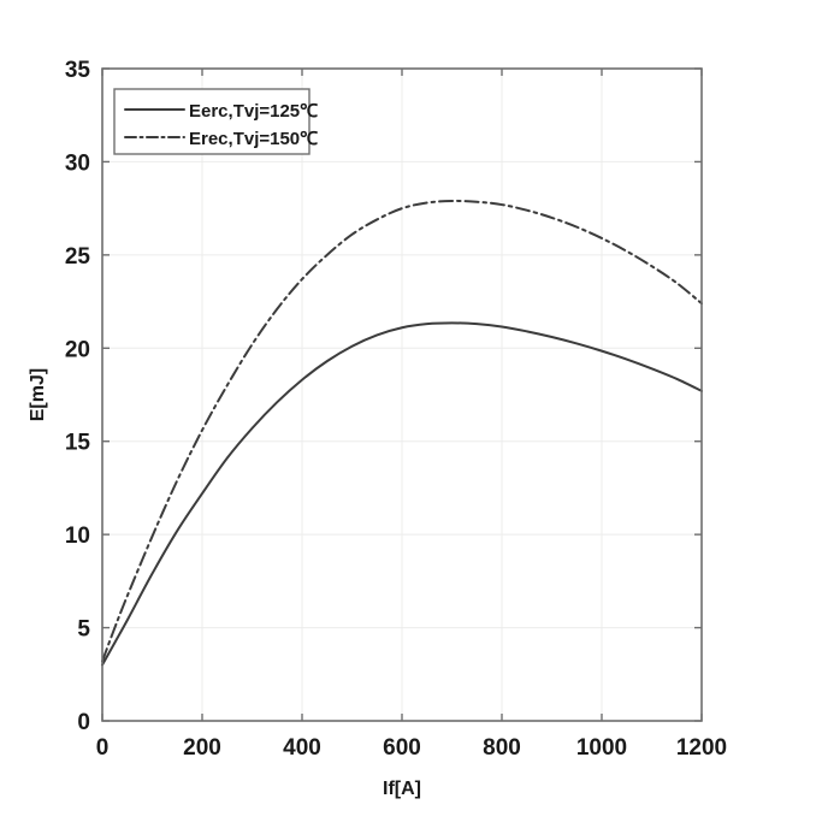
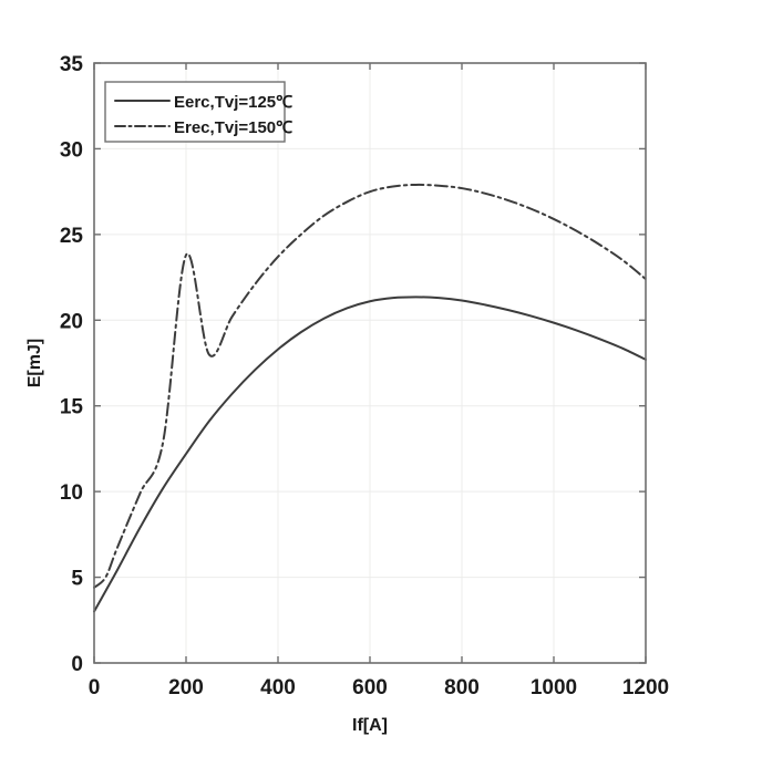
Erec,Tvj=150℃/0: 3.2 -> 4.4
Erec,Tvj=150℃/200: 15.6 -> 23.8
